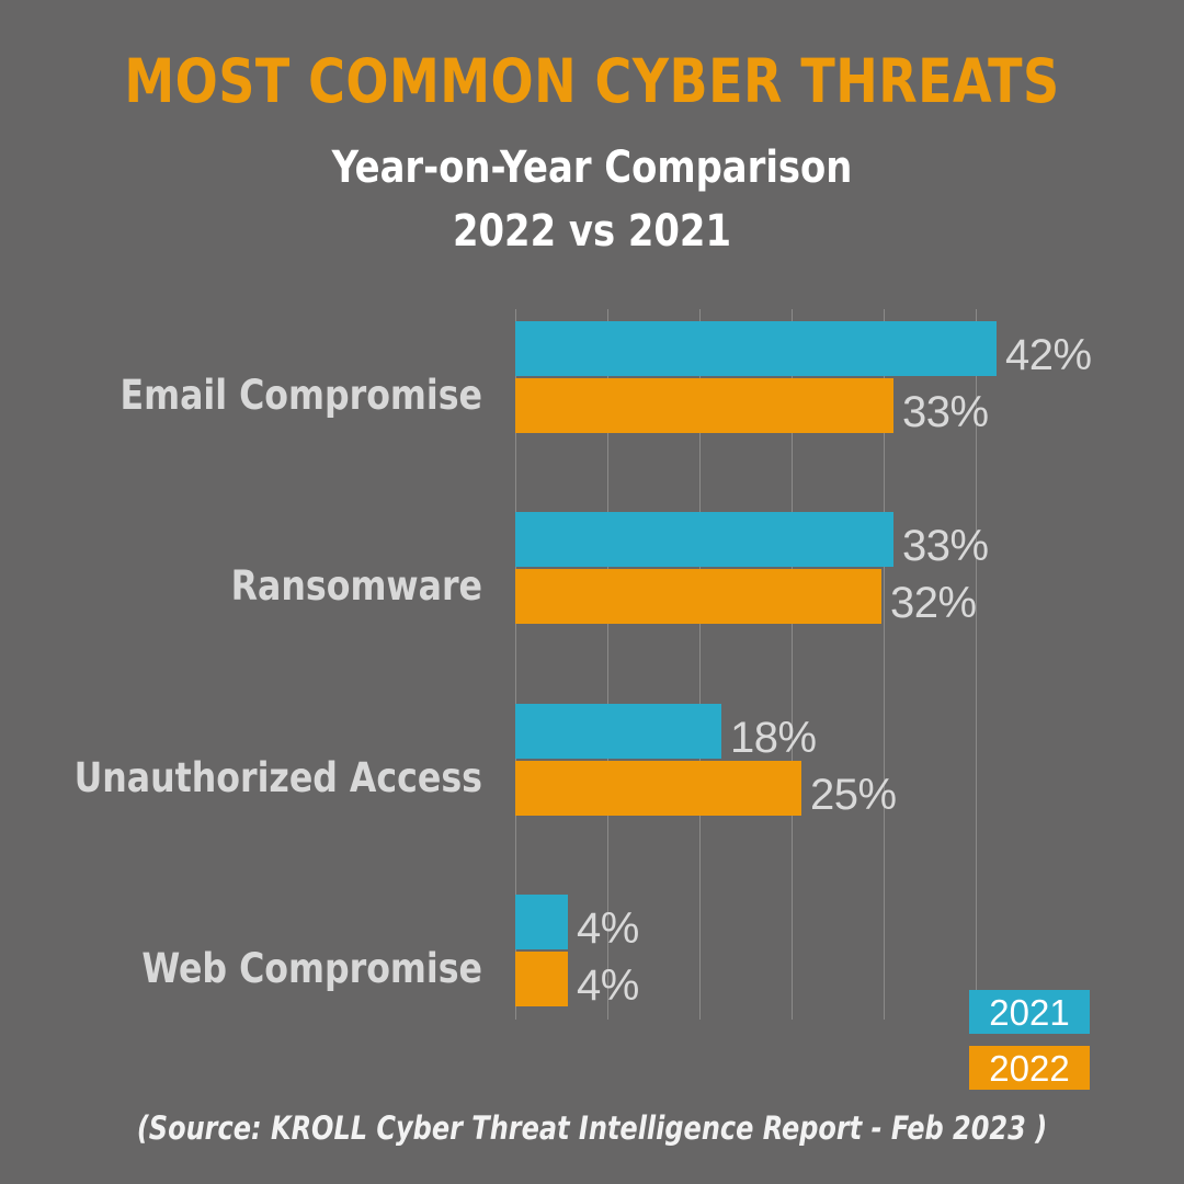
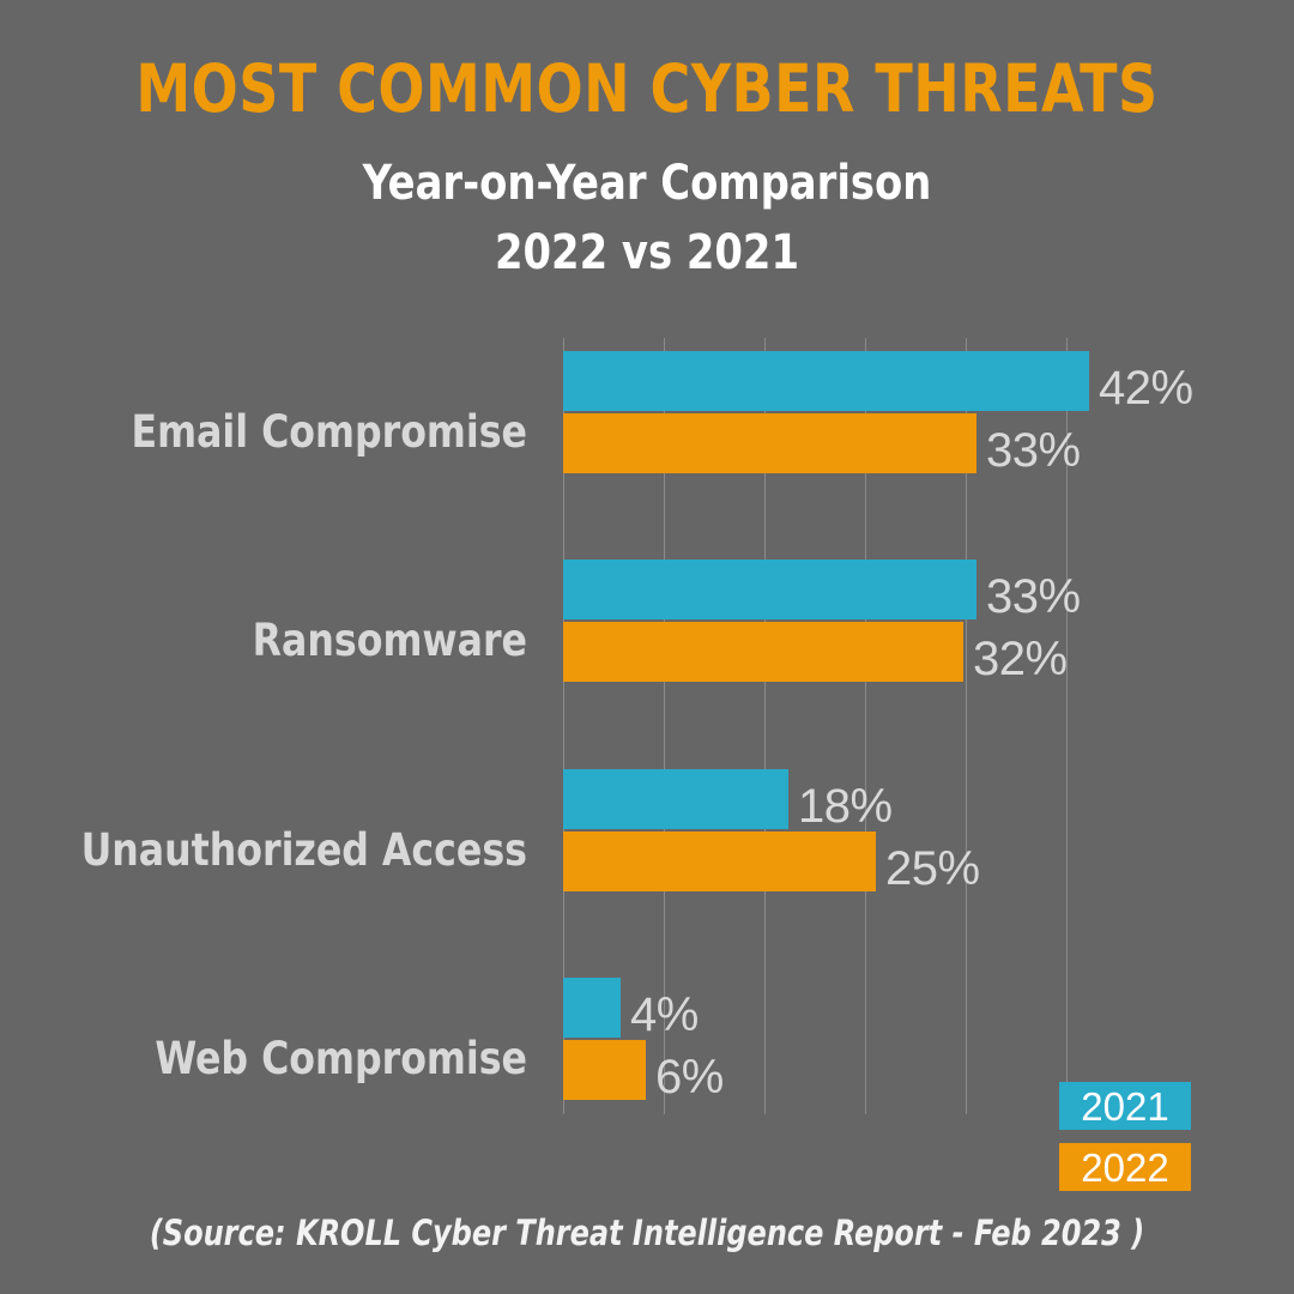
2022/Web Compromise: 4% -> 6%
